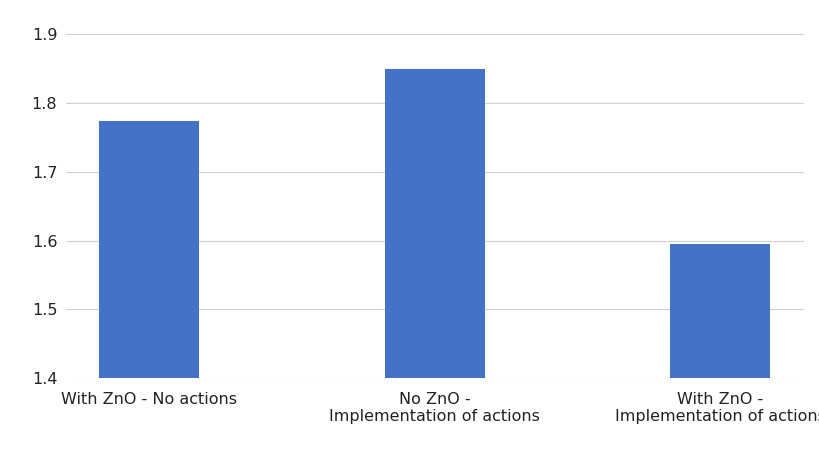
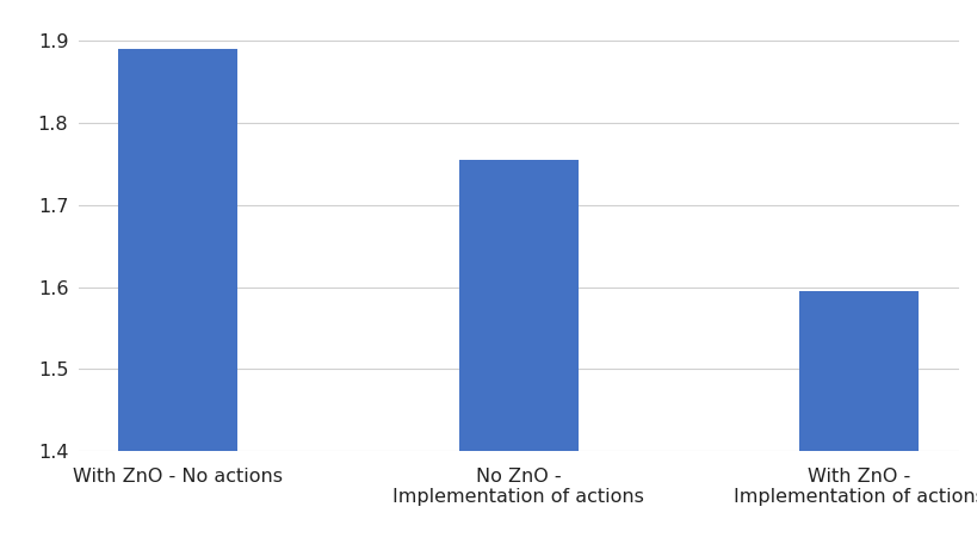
With ZnO - No actions: 1.774 -> 1.890
No ZnO - Implementation of actions: 1.850 -> 1.755
